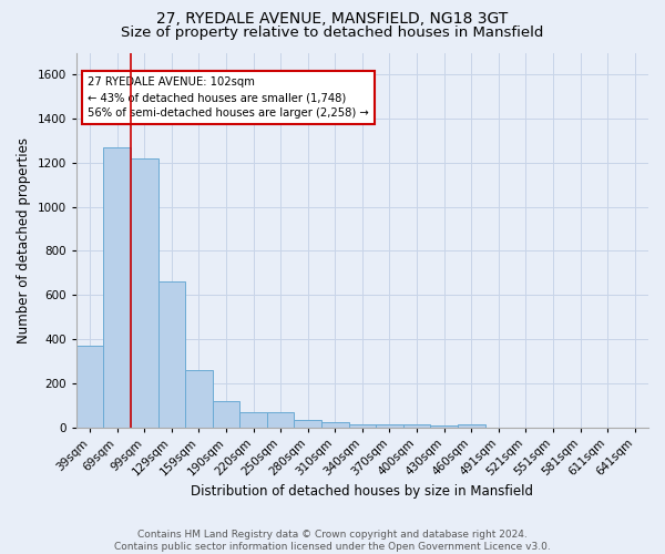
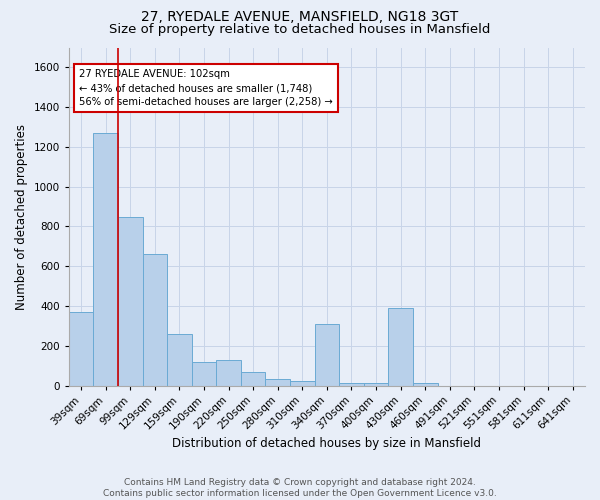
99sqm: 1220 -> 850
220sqm: 70 -> 130
340sqm: 20 -> 310
430sqm: 10 -> 390
